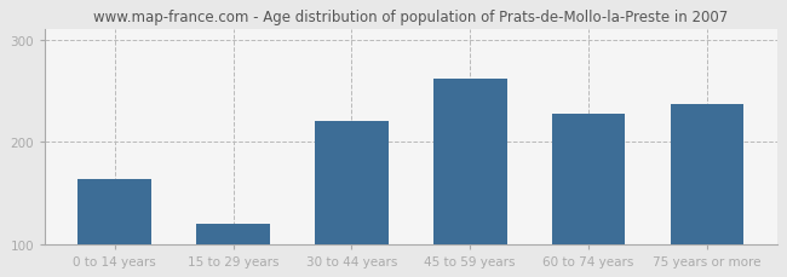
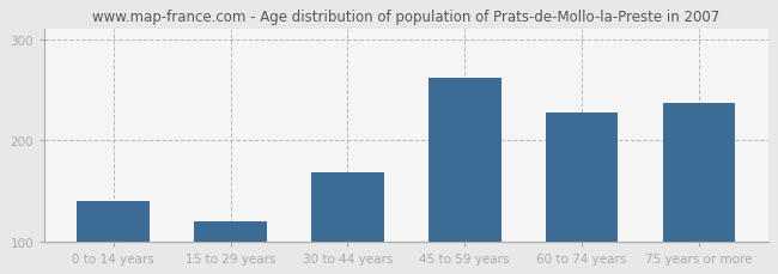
0 to 14 years: 164 -> 140
30 to 44 years: 220 -> 168
